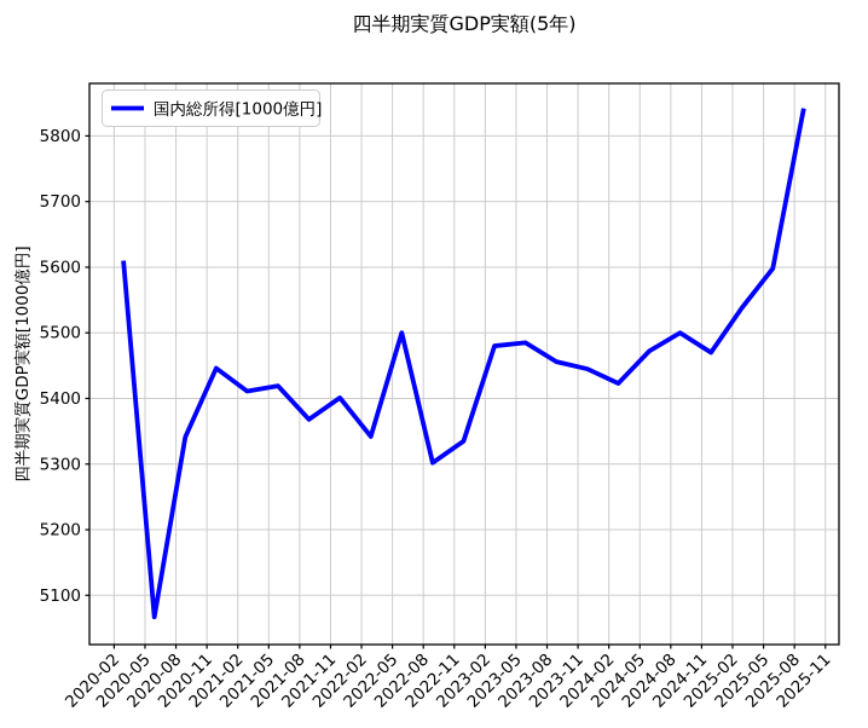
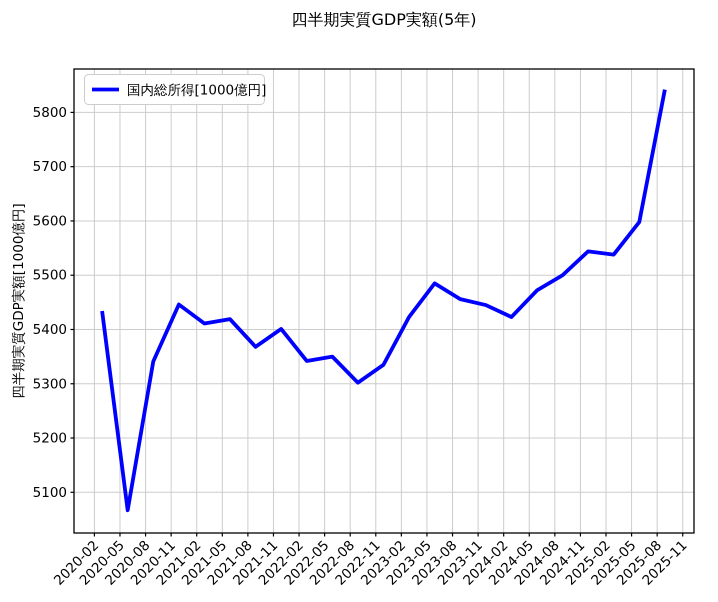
2020-02: 5610 -> 5430
2022-05: 5500 -> 5350
2023-02: 5480 -> 5420
2024-11: 5470 -> 5540
